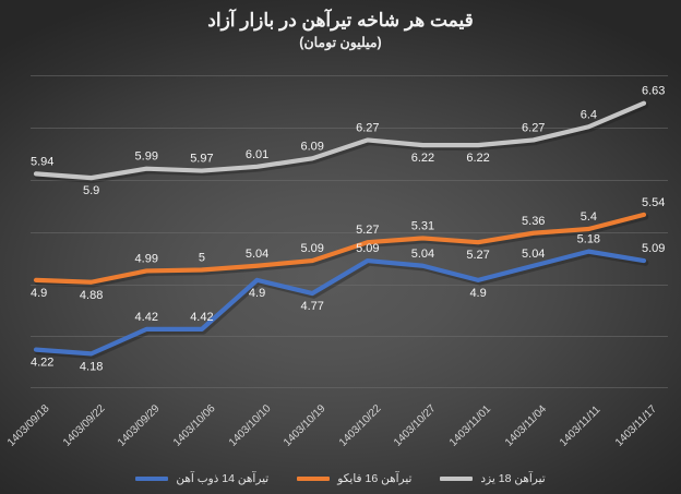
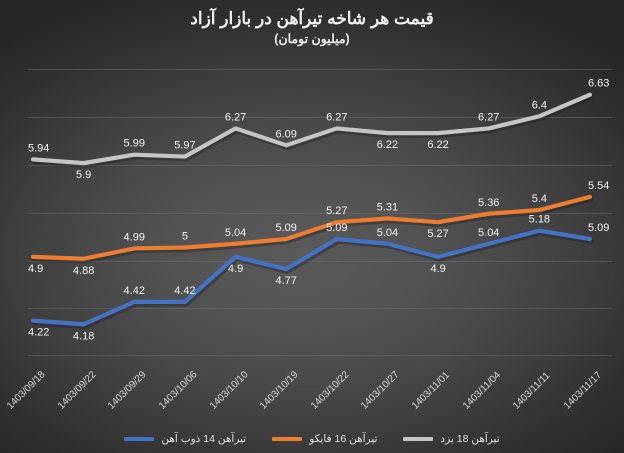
تیرآهن 18 یزد/1403/10/10: 6.01 -> 6.27
